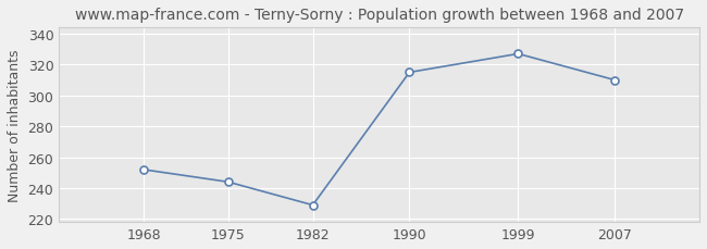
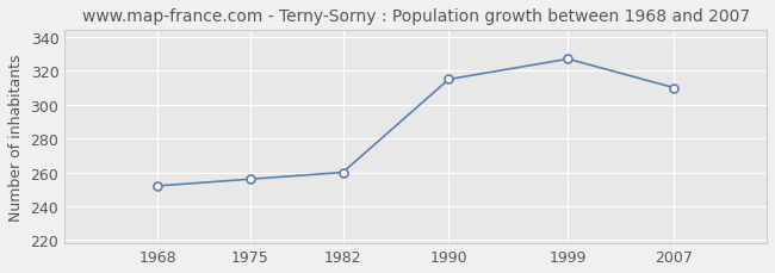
1975: 244 -> 256
1982: 229 -> 260
